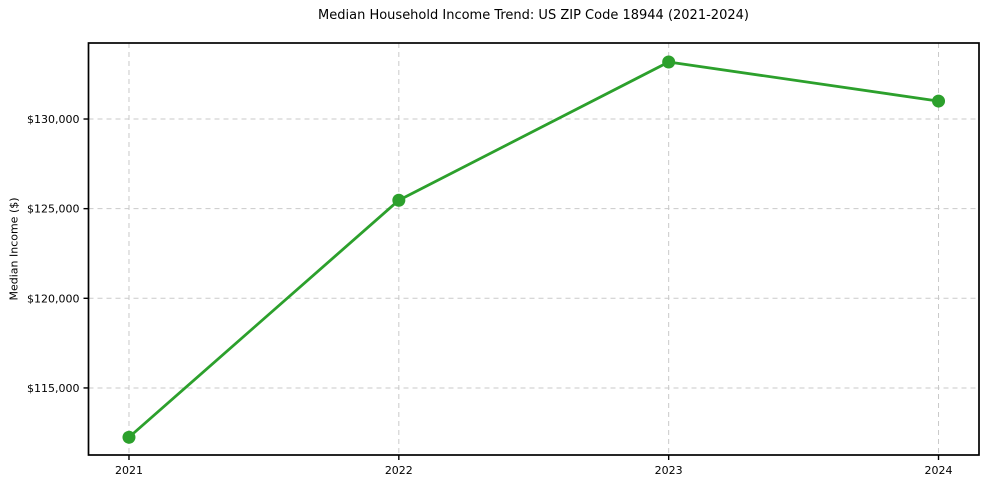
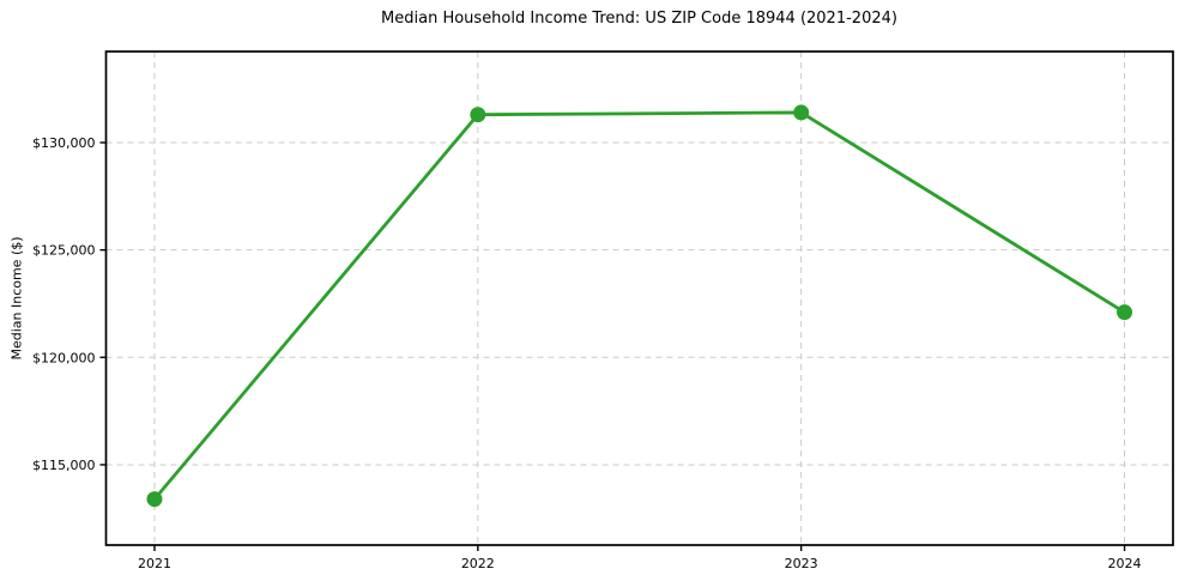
2021: $112200 -> $113400
2022: $125500 -> $131300
2023: $133200 -> $131400
2024: $131000 -> $122100
